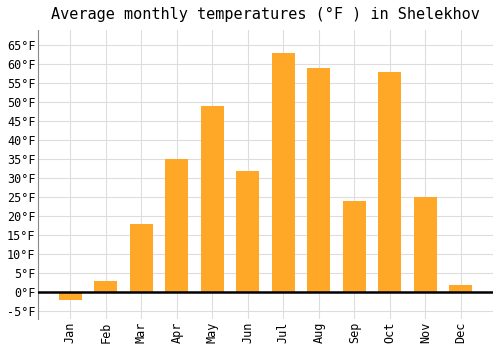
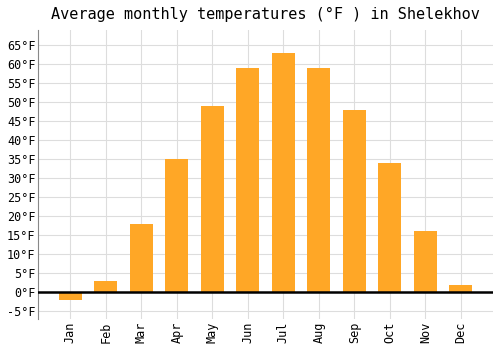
Jun: 32°F -> 59°F
Sep: 24°F -> 48°F
Oct: 58°F -> 34°F
Nov: 25°F -> 16°F
